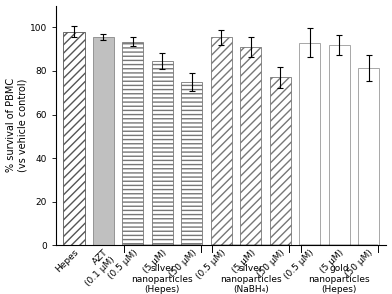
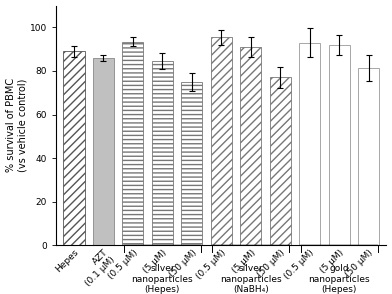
Hepes: 98.0 -> 89.0
AZT (0.1 μM): 95.5 -> 86.0
